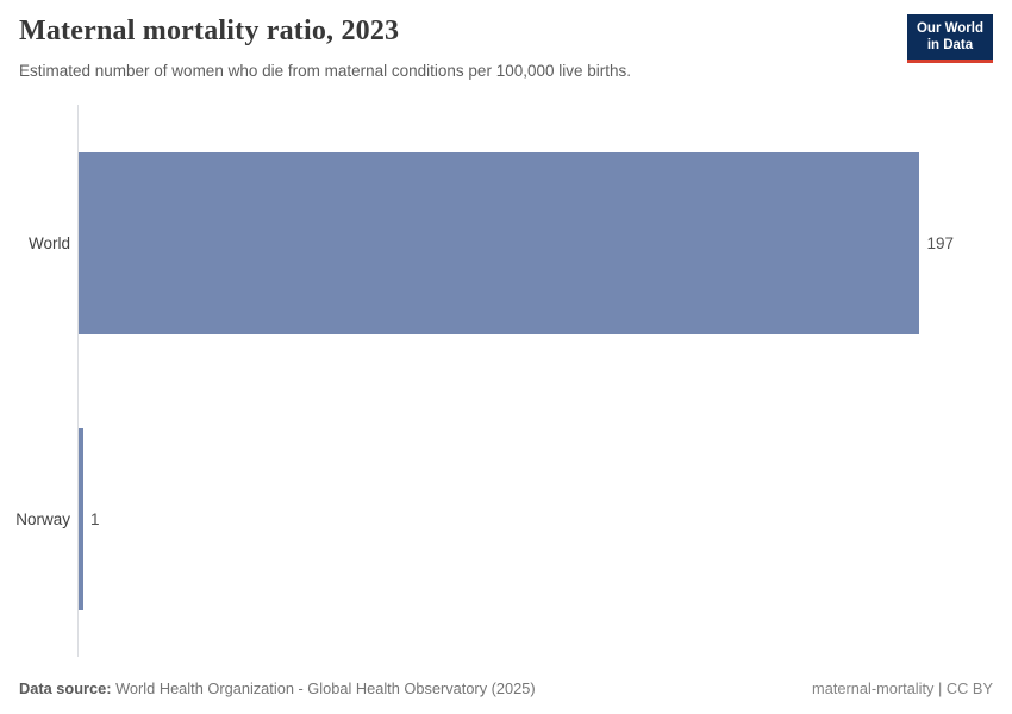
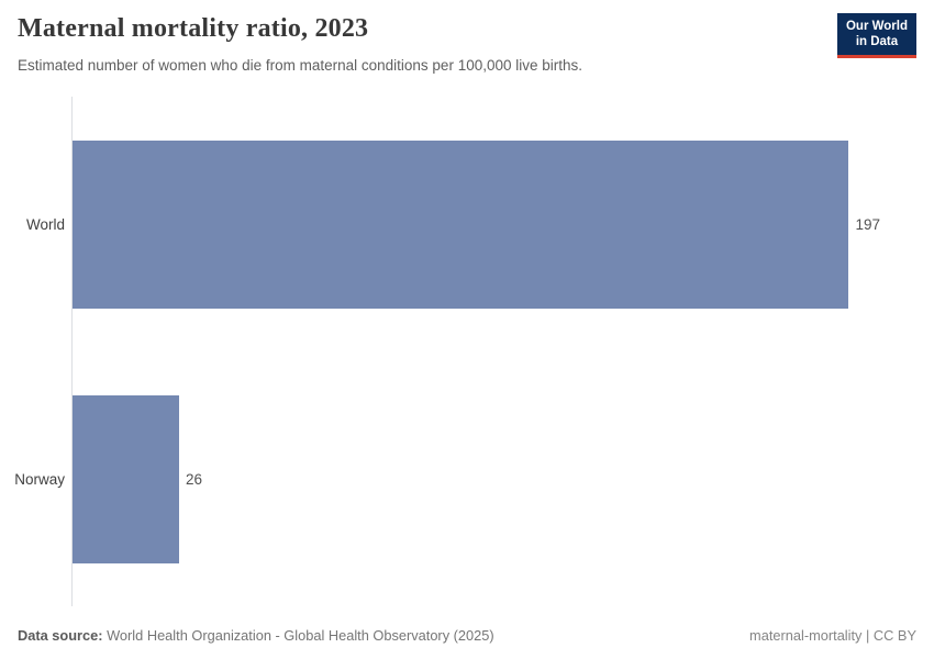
Norway: 1 -> 26
